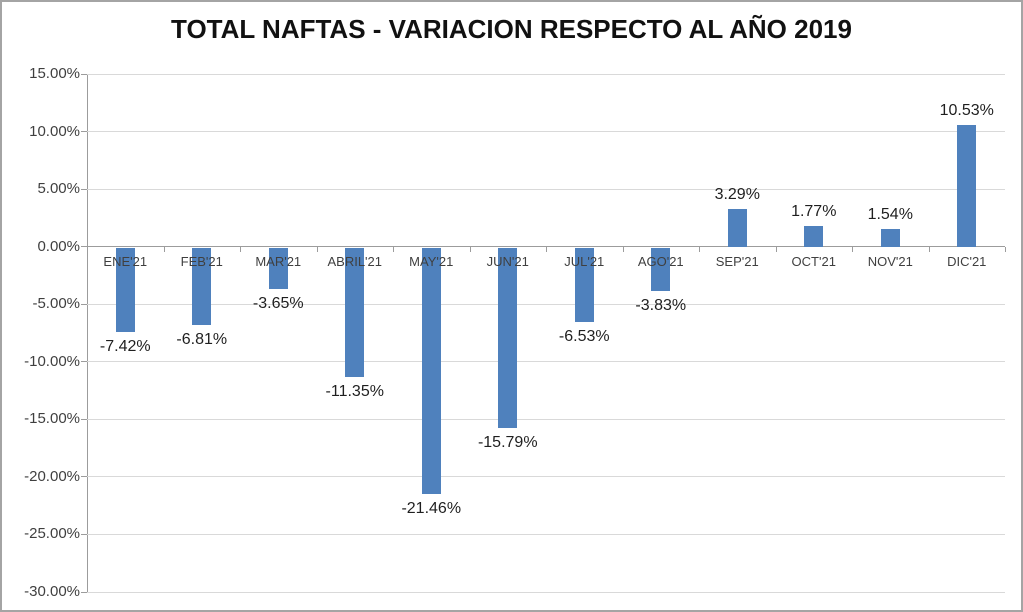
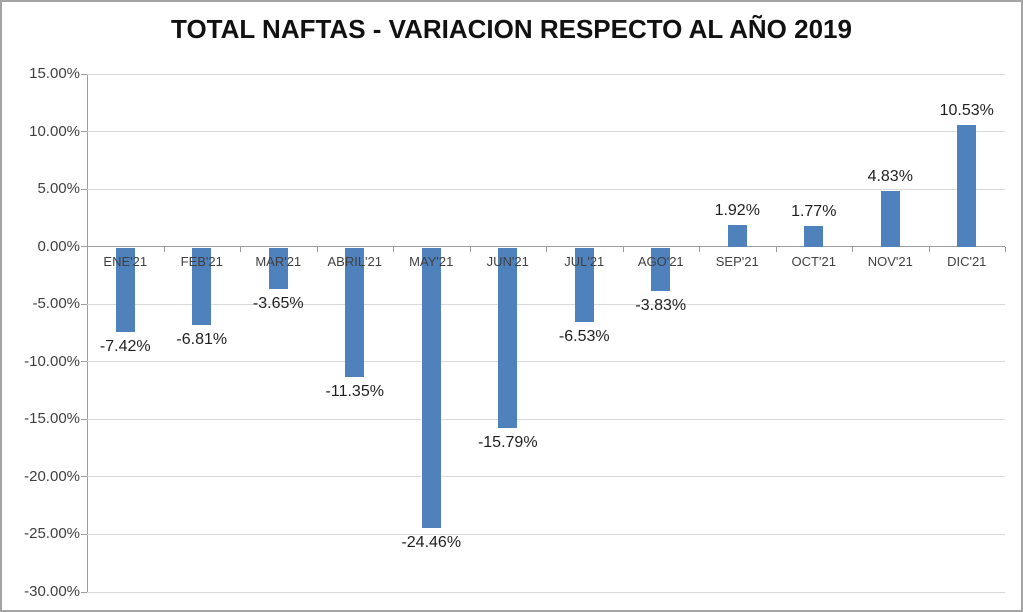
MAY'21: -21.46% -> -24.46%
SEP'21: 3.29% -> 1.92%
NOV'21: 1.54% -> 4.83%
